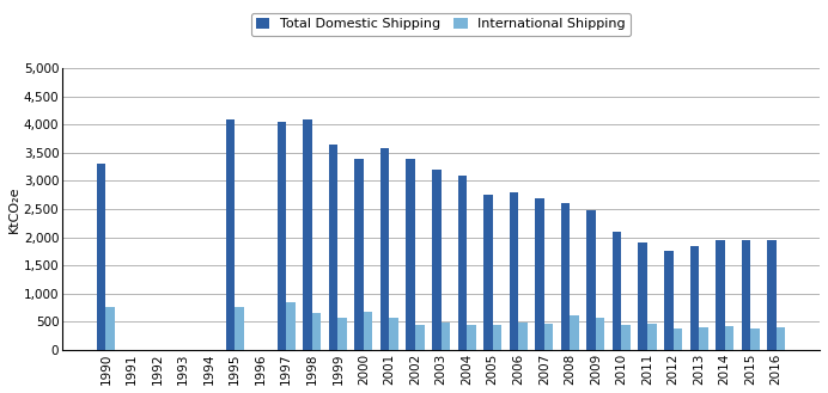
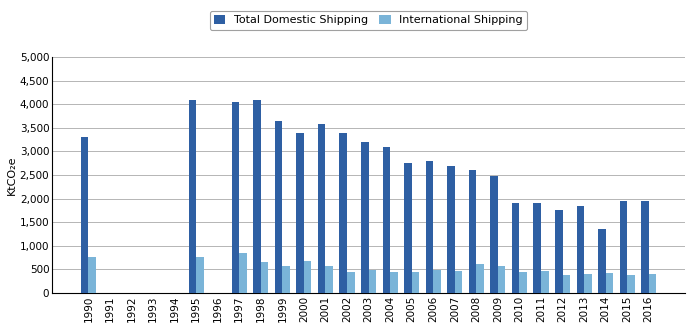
Total Domestic Shipping/2010: 2,100 -> 1,900
Total Domestic Shipping/2014: 1,950 -> 1,350
